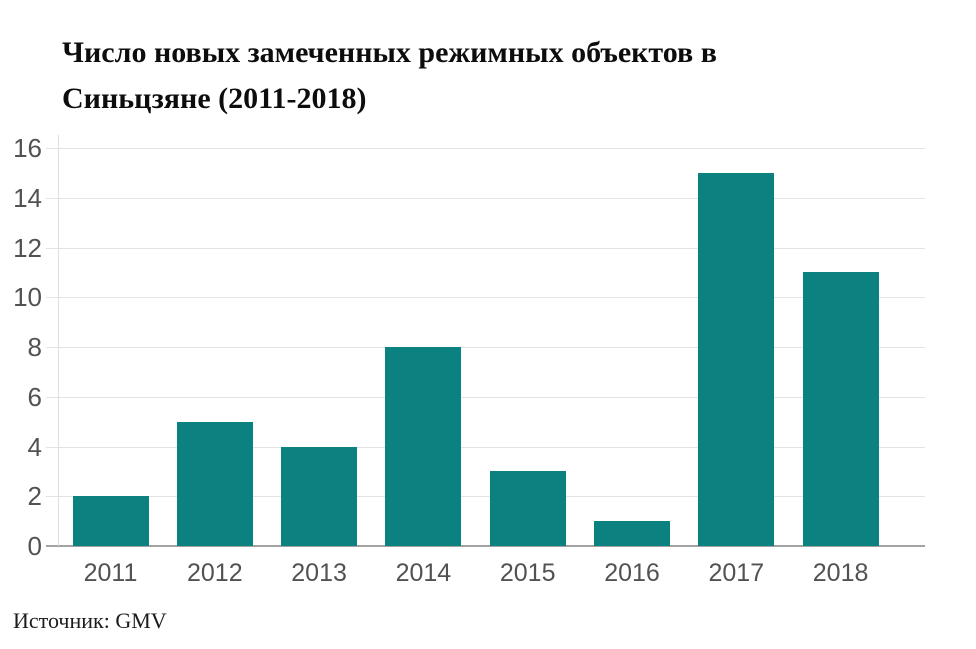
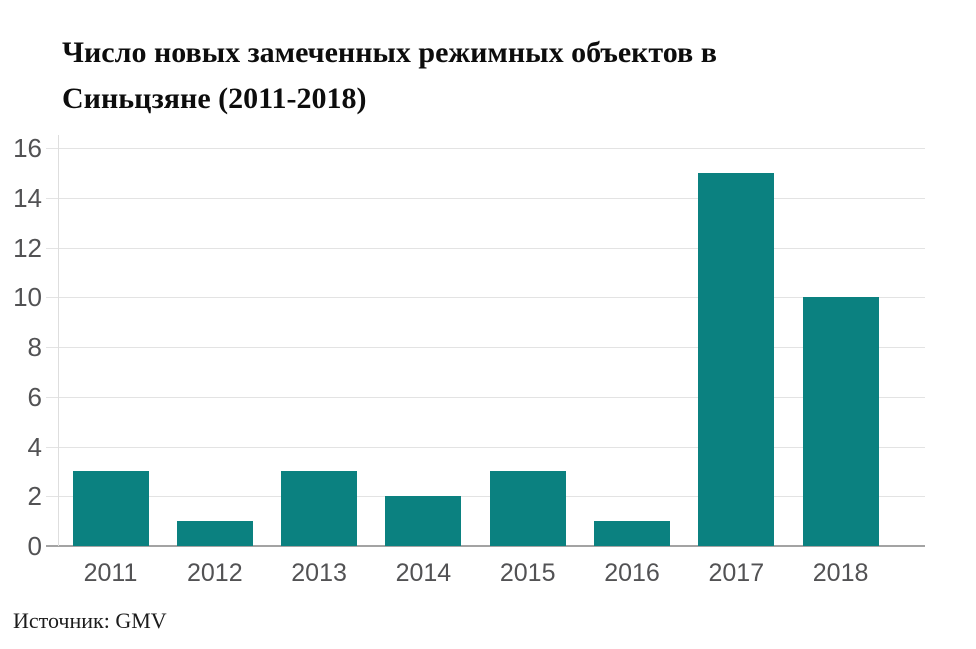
2011: 2 -> 3
2012: 5 -> 1
2013: 4 -> 3
2014: 8 -> 2
2018: 11 -> 10
